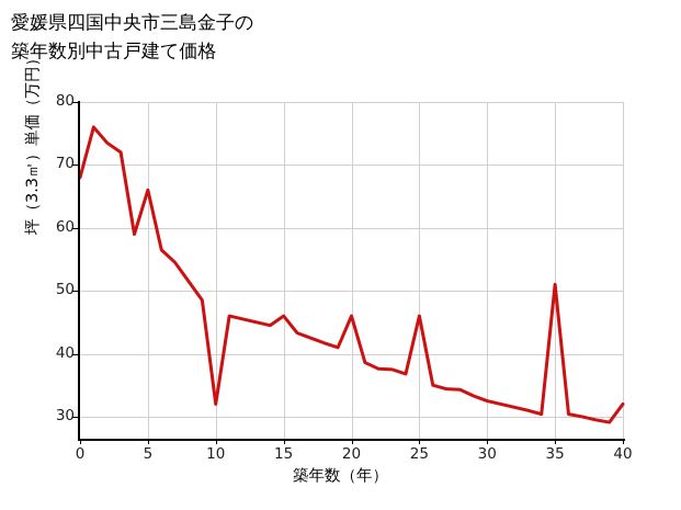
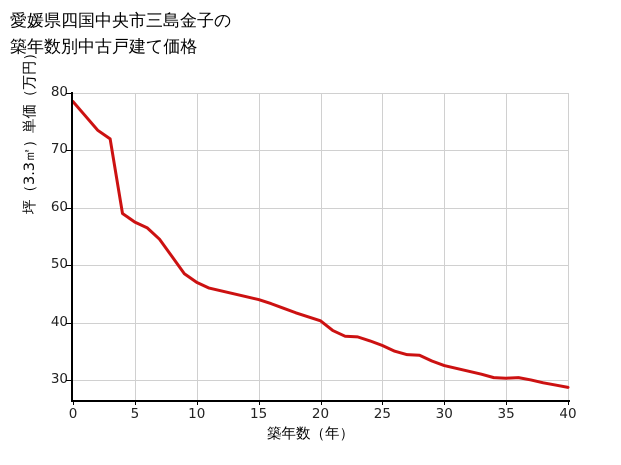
0: 68 -> 78
5: 66 -> 58
10: 32 -> 47
15: 46 -> 44
20: 46 -> 40
25: 46 -> 36
35: 51 -> 30
40: 32 -> 29
